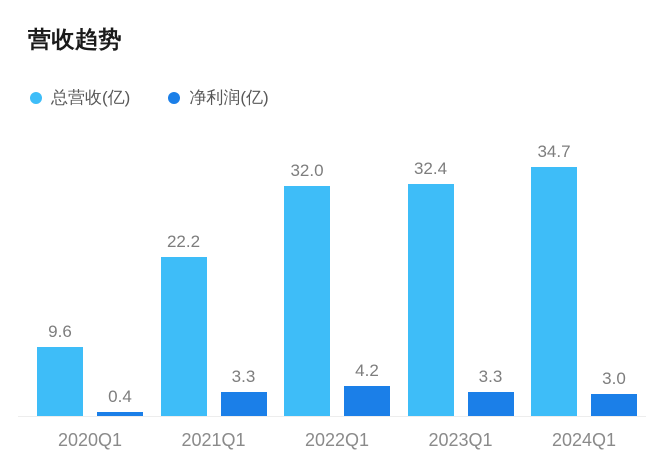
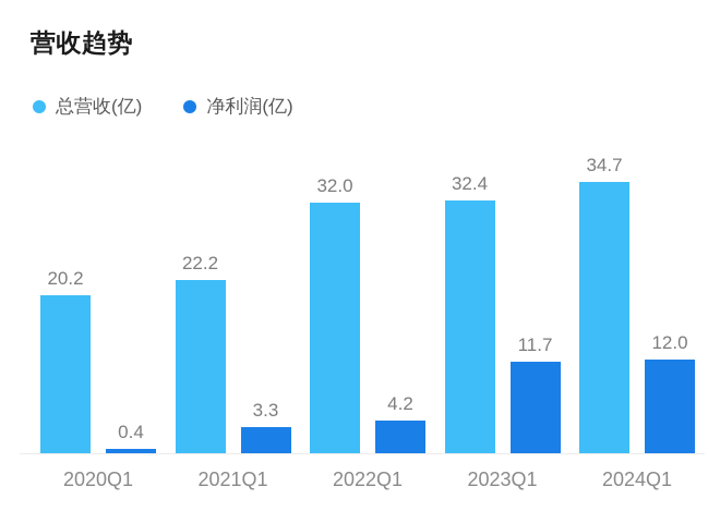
总营收(亿)/2020Q1: 9.6 -> 20.2
净利润(亿)/2023Q1: 3.3 -> 11.7
净利润(亿)/2024Q1: 3.0 -> 12.0
